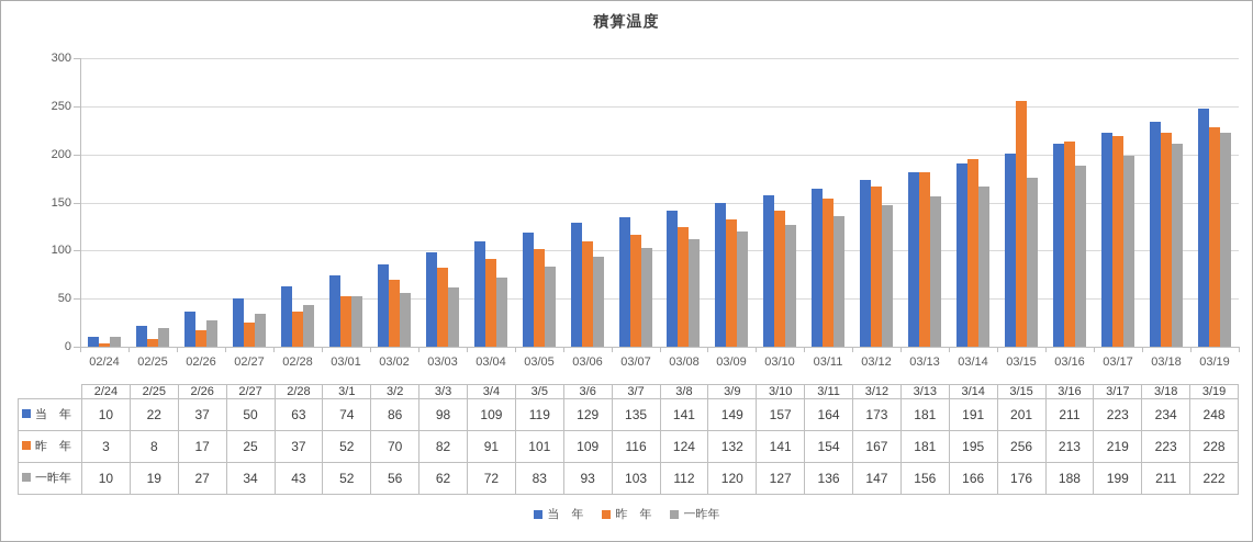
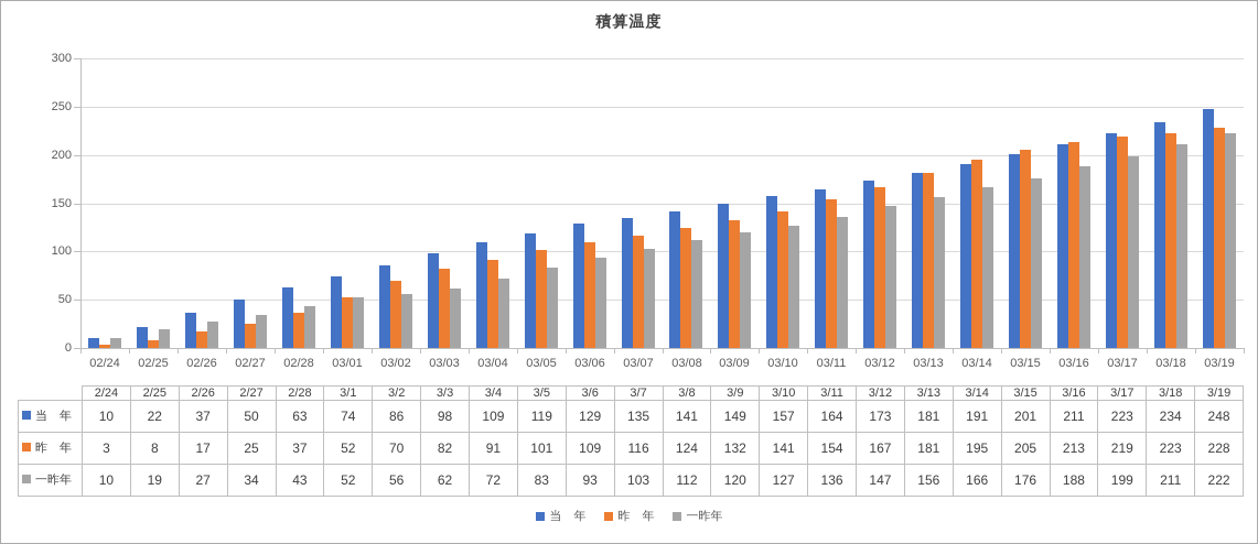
昨 年/03/15: 256 -> 205
